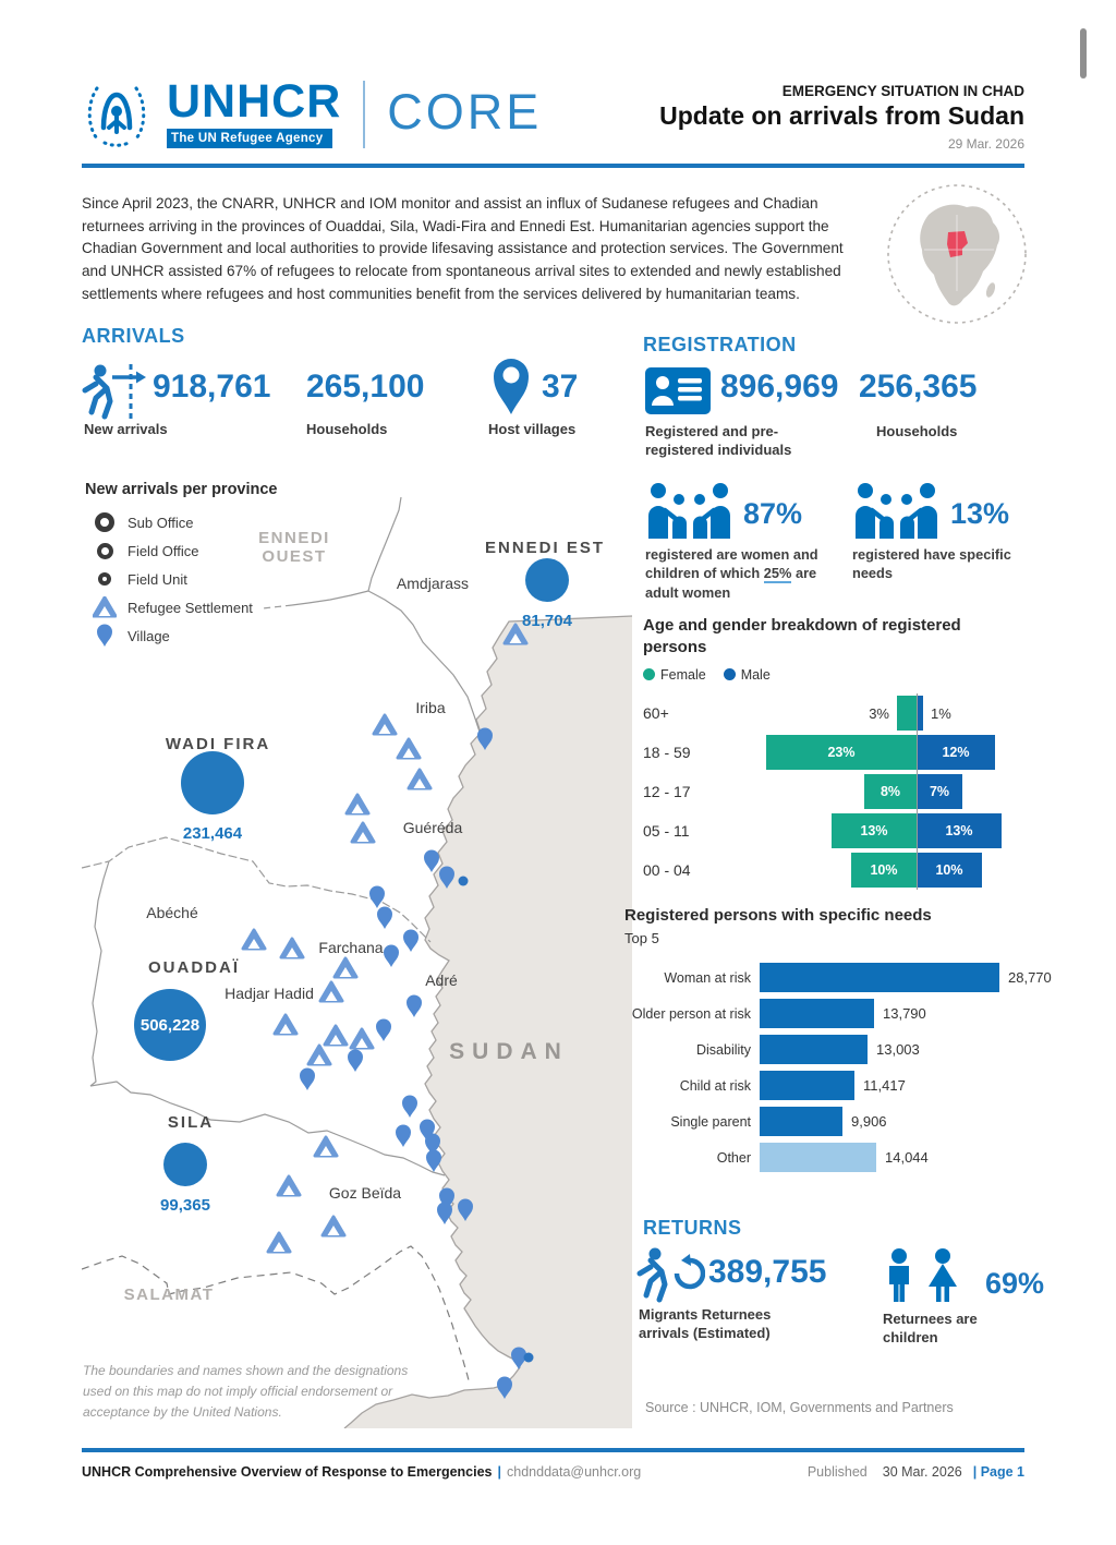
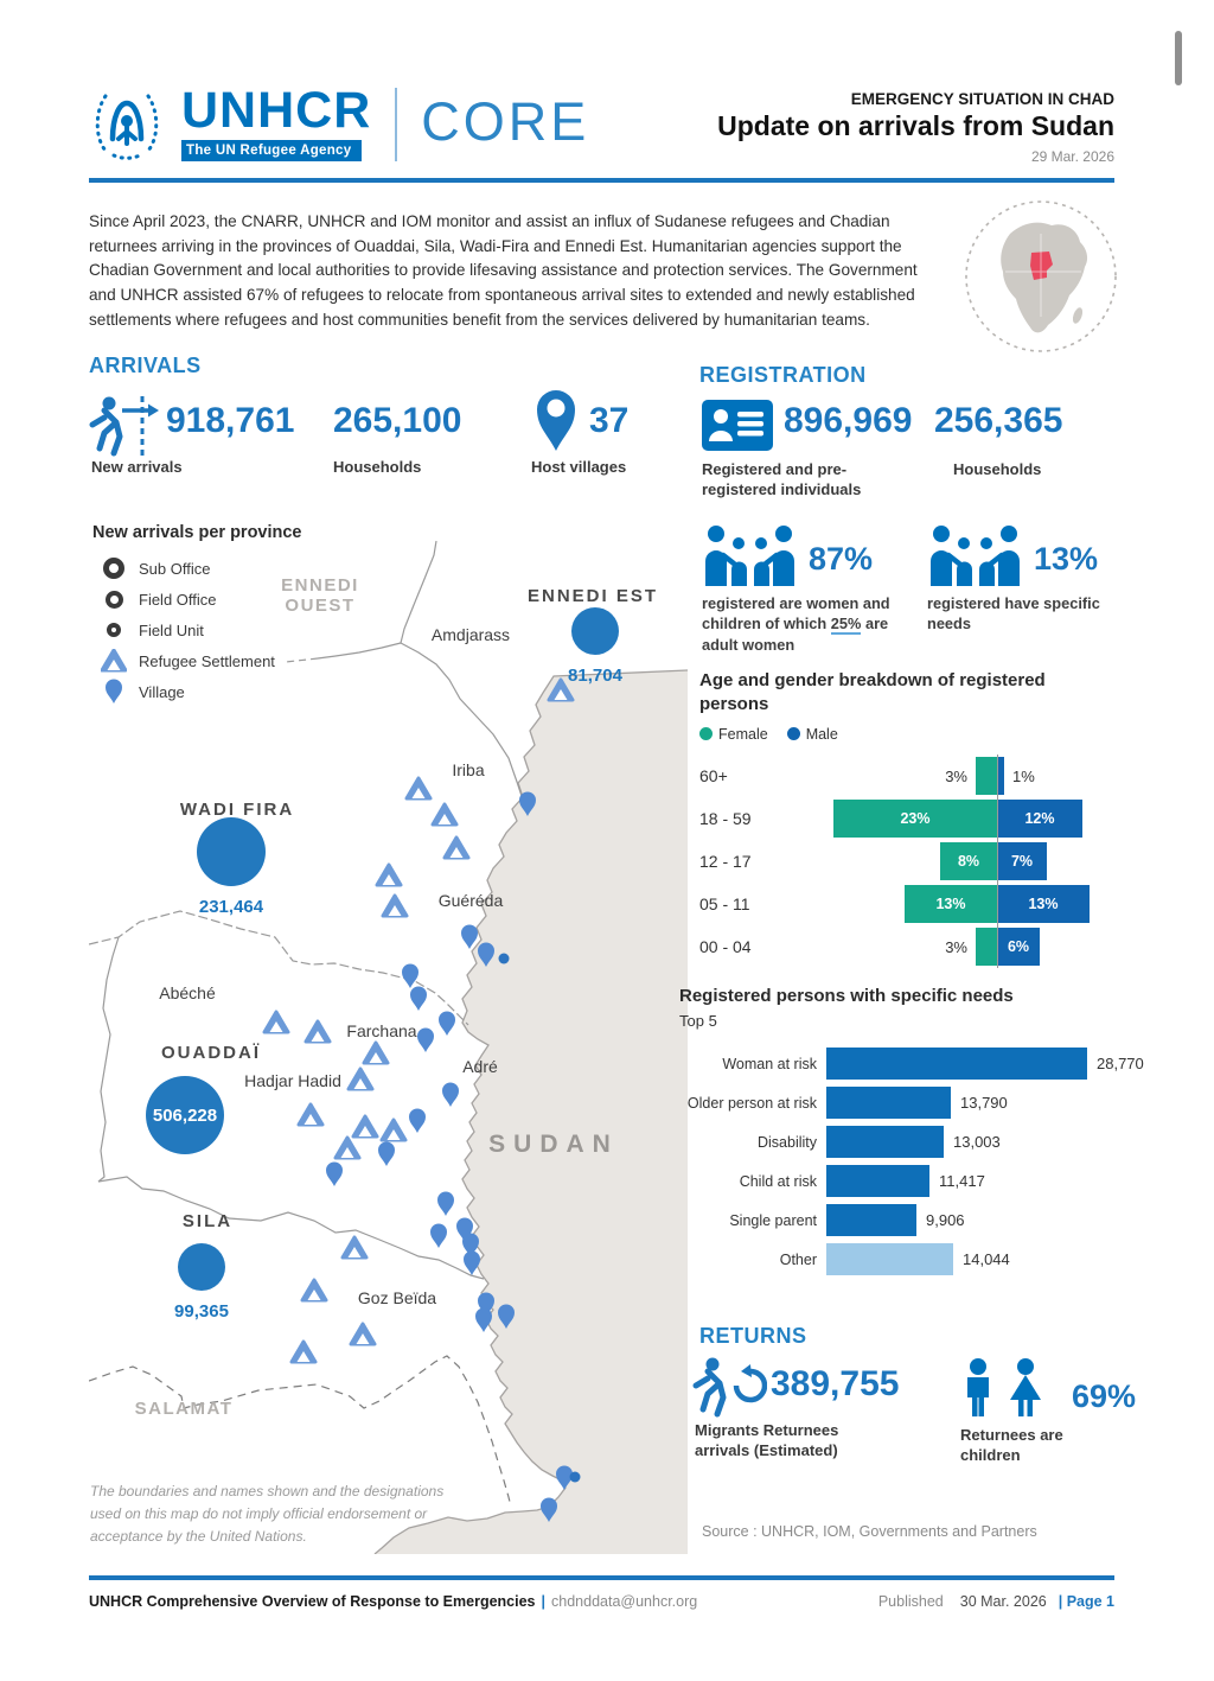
Age and gender breakdown of registered persons/Female/00 - 04: 10% -> 3%
Age and gender breakdown of registered persons/Male/00 - 04: 10% -> 6%
